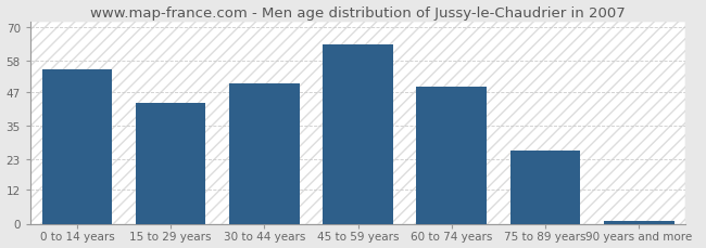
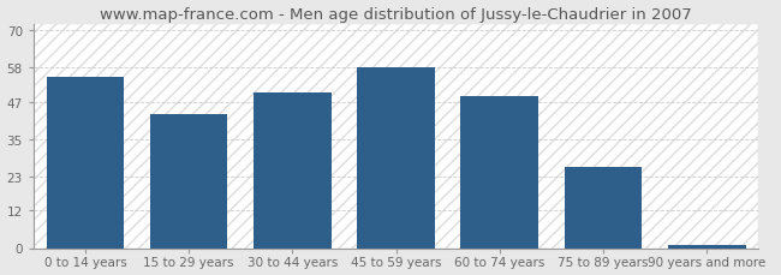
45 to 59 years: 64 -> 58
